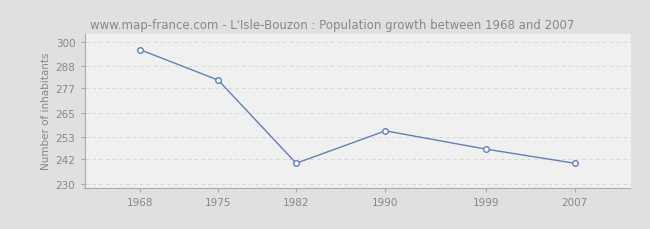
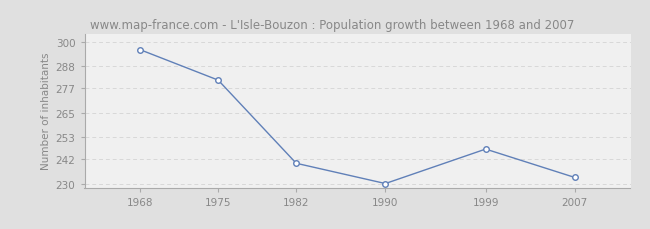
1990: 256 -> 230
2007: 240 -> 233
